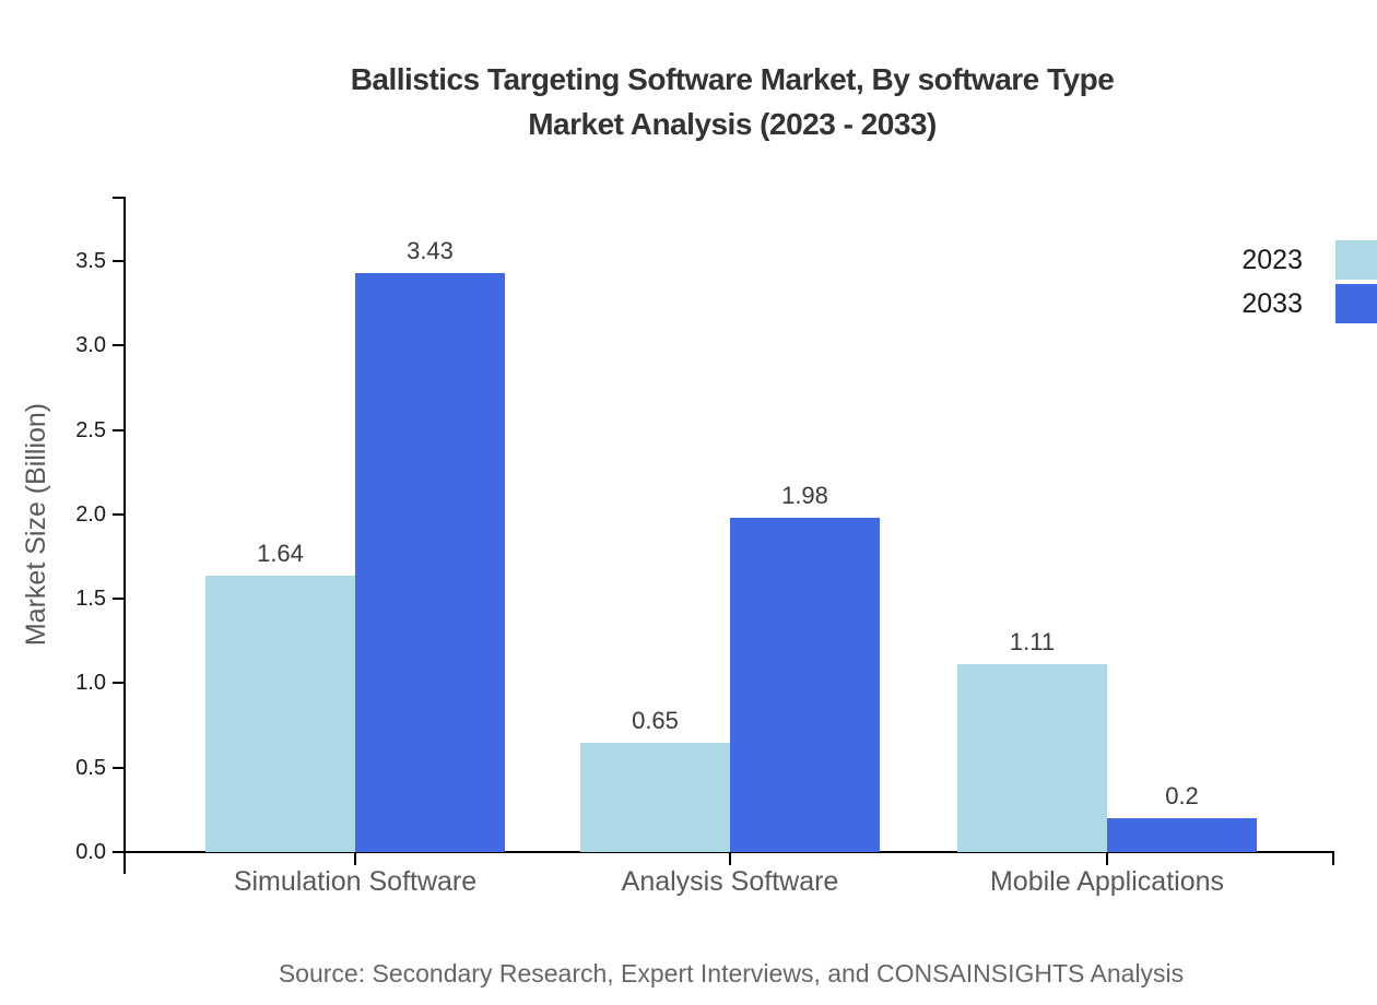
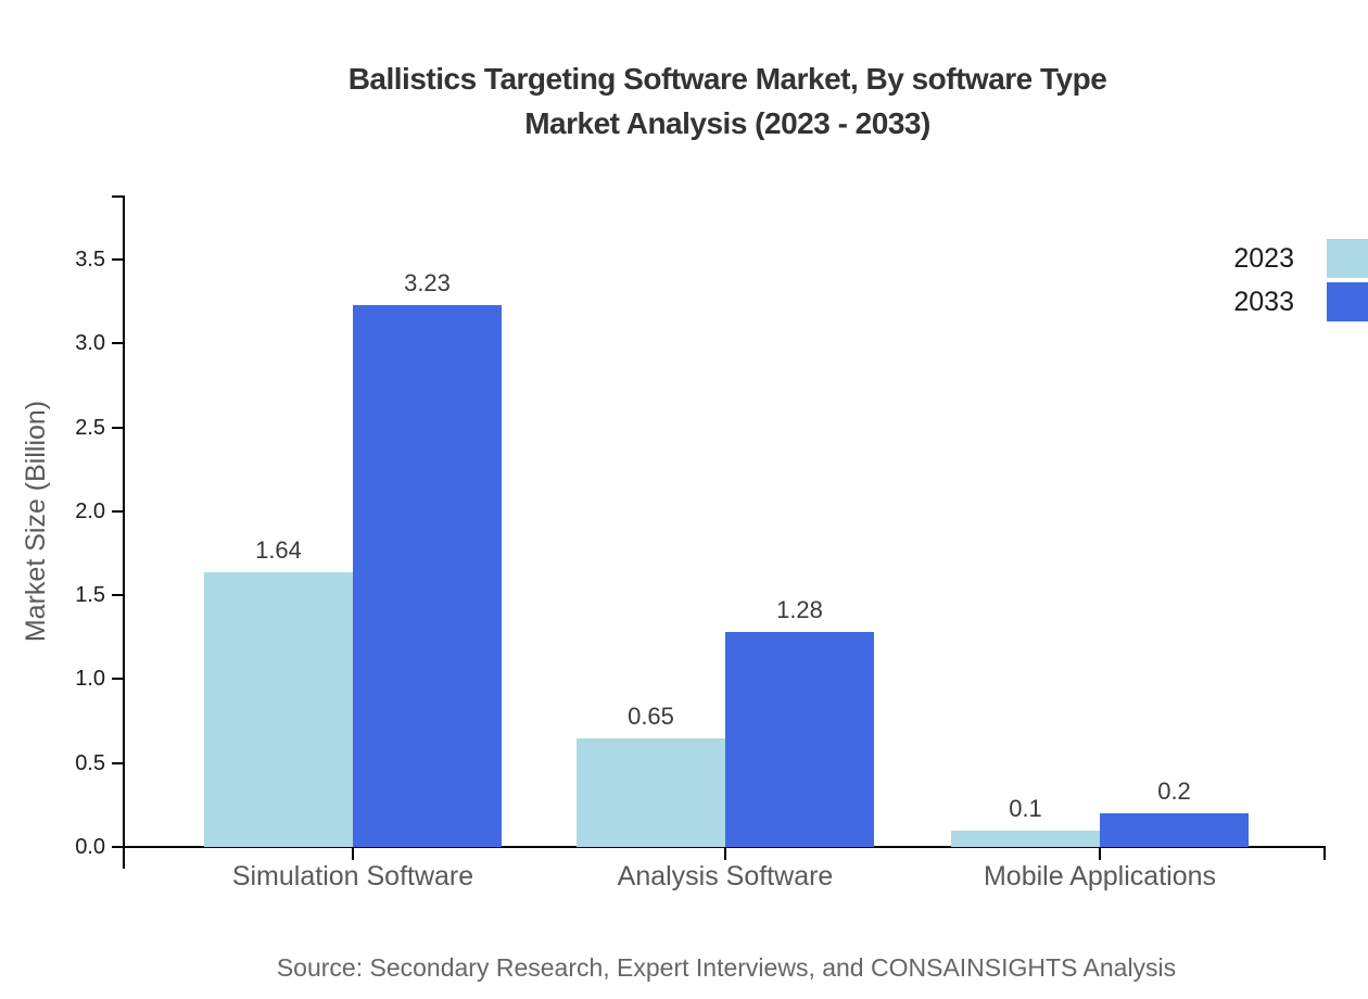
2033/Simulation Software: 3.43 -> 3.23
2033/Analysis Software: 1.98 -> 1.28
2023/Mobile Applications: 1.11 -> 0.1
